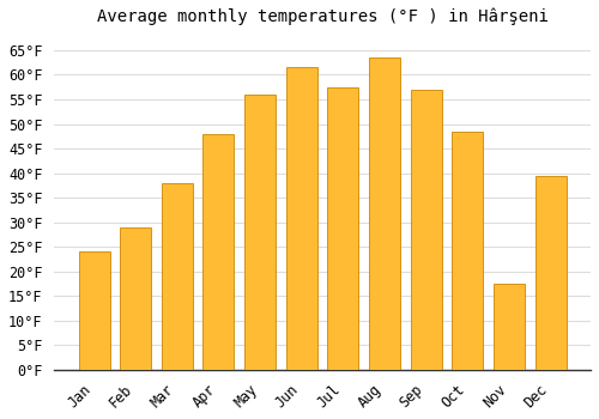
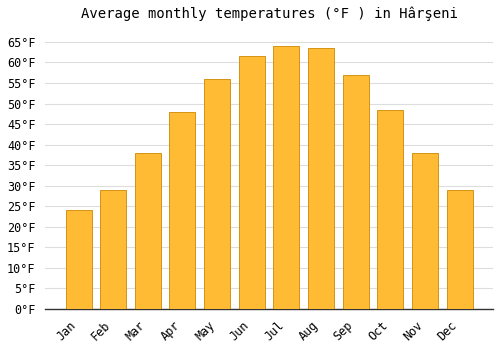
Jul: 57.5°F -> 64.0°F
Nov: 17.5°F -> 38.0°F
Dec: 39.5°F -> 29.0°F
